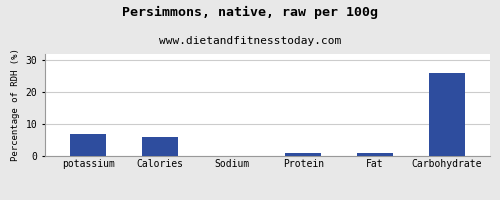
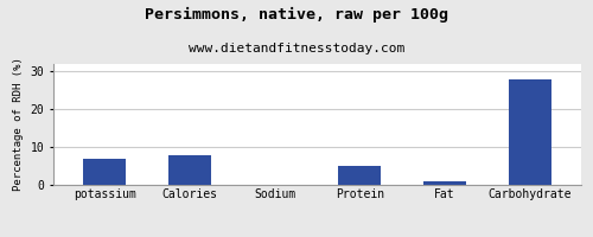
Calories: 6 -> 8
Protein: 1 -> 5
Carbohydrate: 26 -> 28
